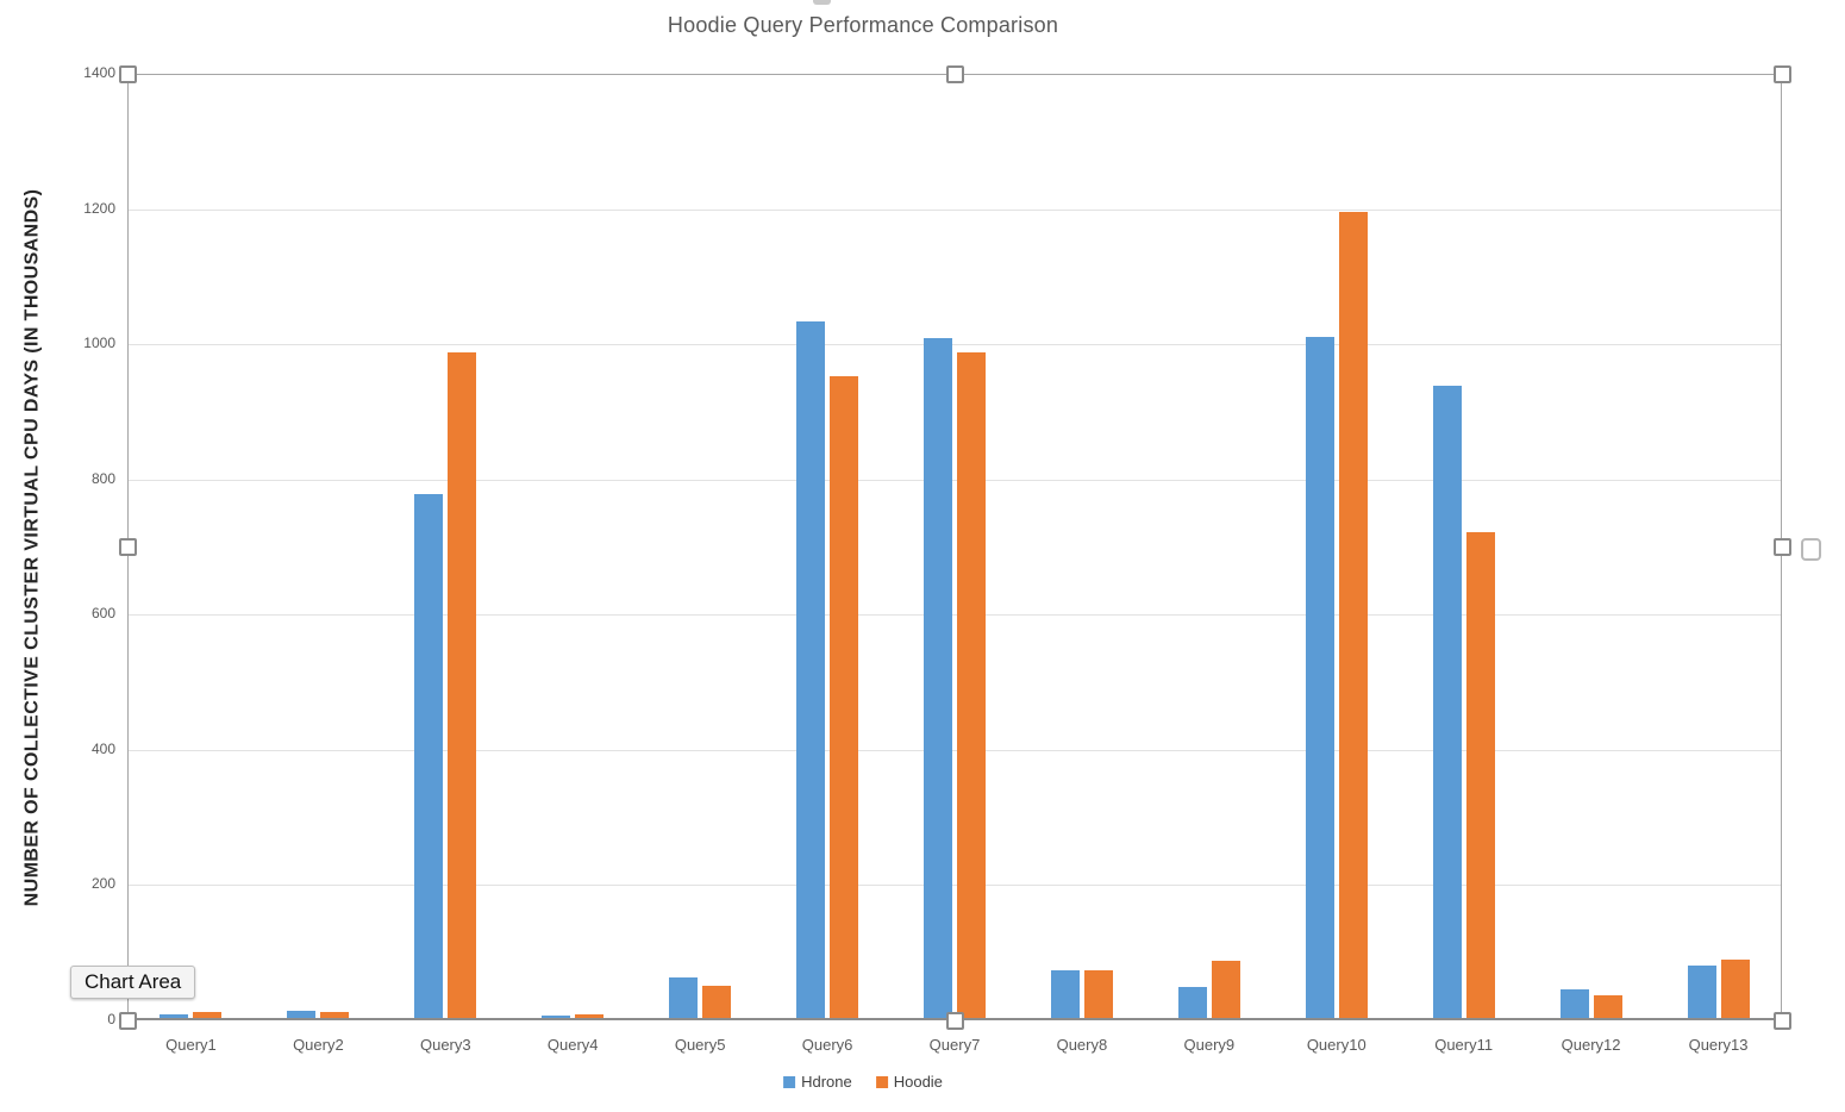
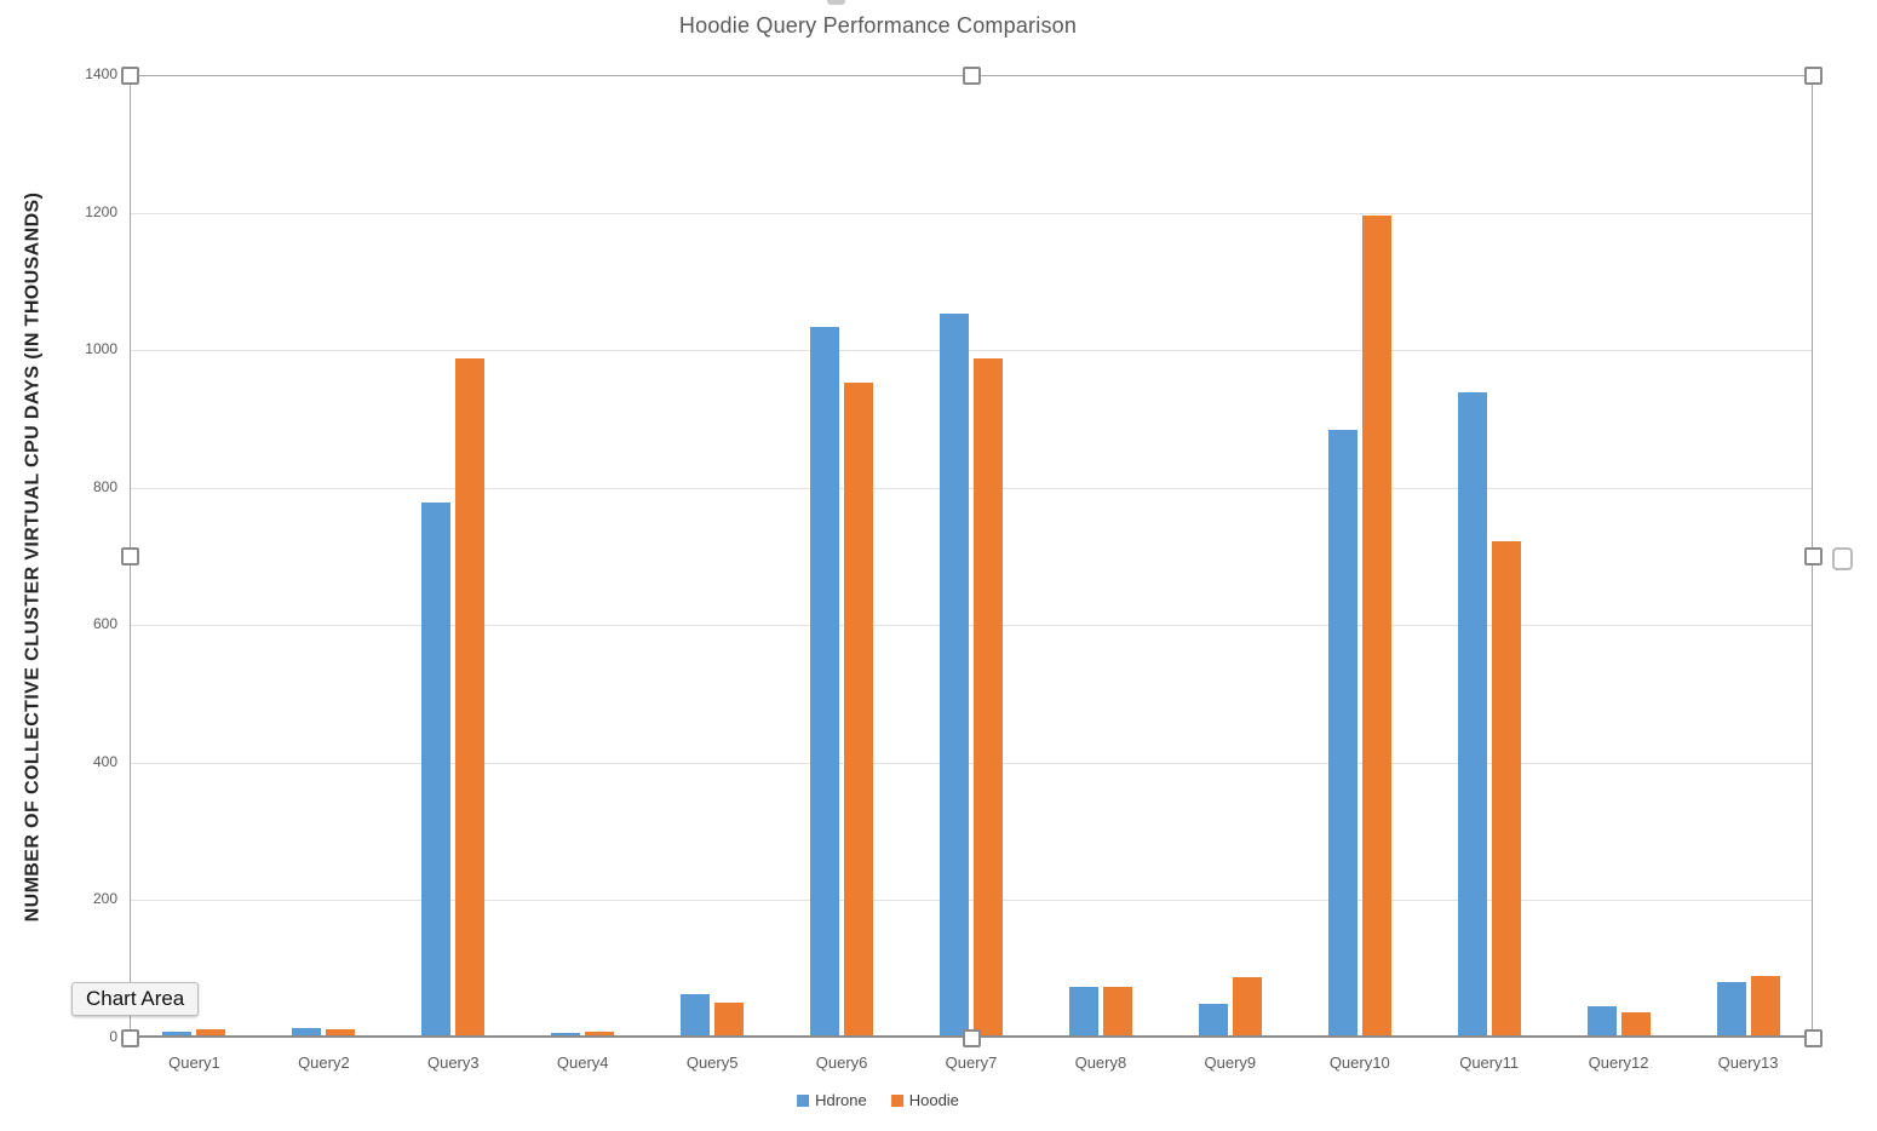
Hdrone/Query7: 1000 -> 1050
Hdrone/Query10: 1010 -> 880
